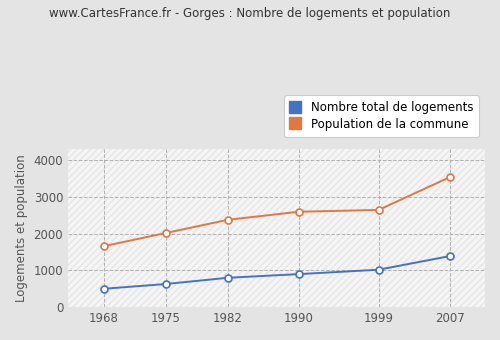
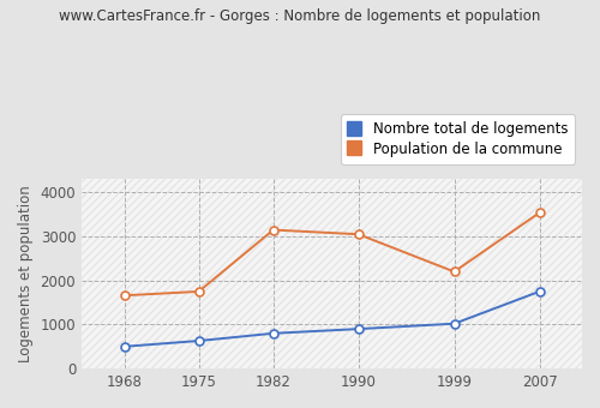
Population de la commune/1975: 2020 -> 1750
Population de la commune/1982: 2380 -> 3150
Population de la commune/1990: 2600 -> 3050
Population de la commune/1999: 2650 -> 2200
Nombre total de logements/2007: 1390 -> 1750
